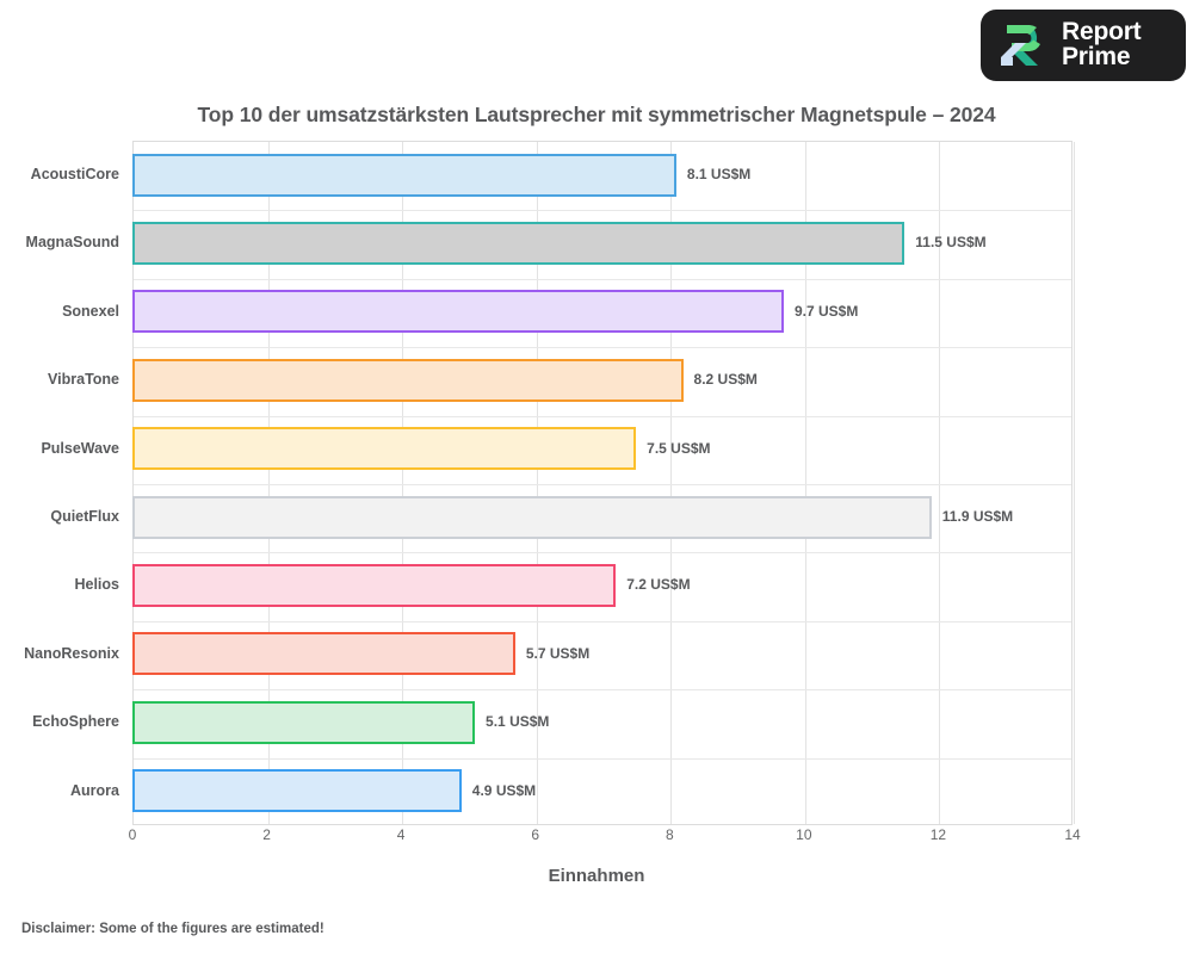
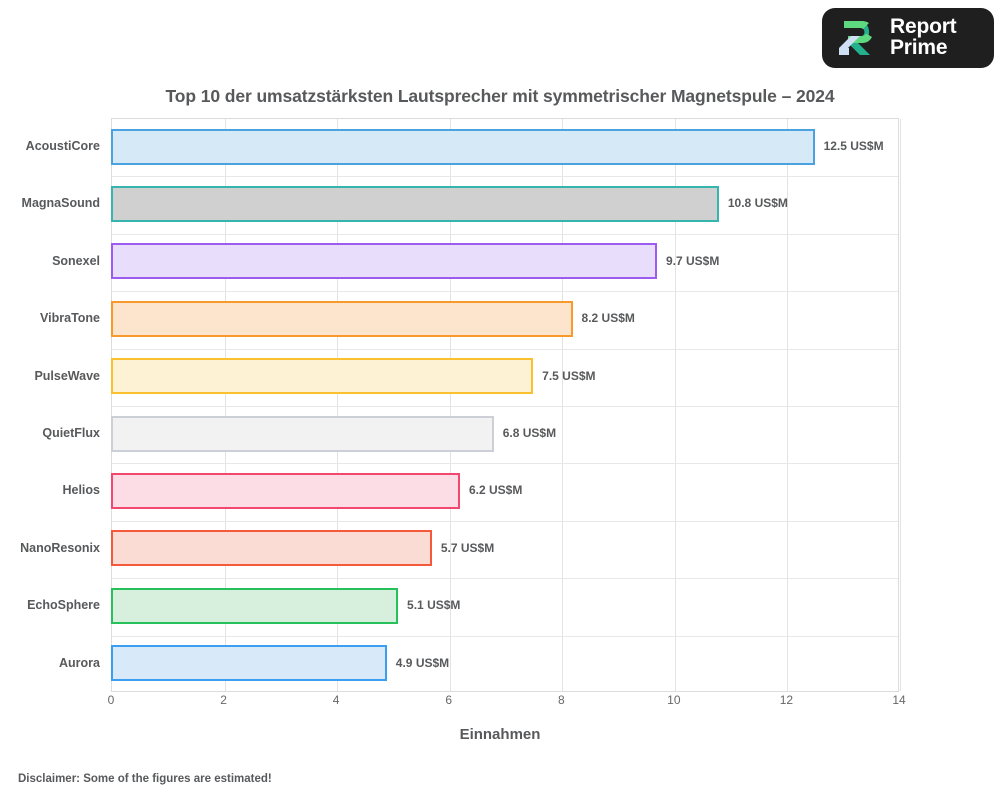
AcoustiCore: 8.1 -> 12.5
MagnaSound: 11.5 -> 10.8
QuietFlux: 11.9 -> 6.8
Helios: 7.2 -> 6.2
